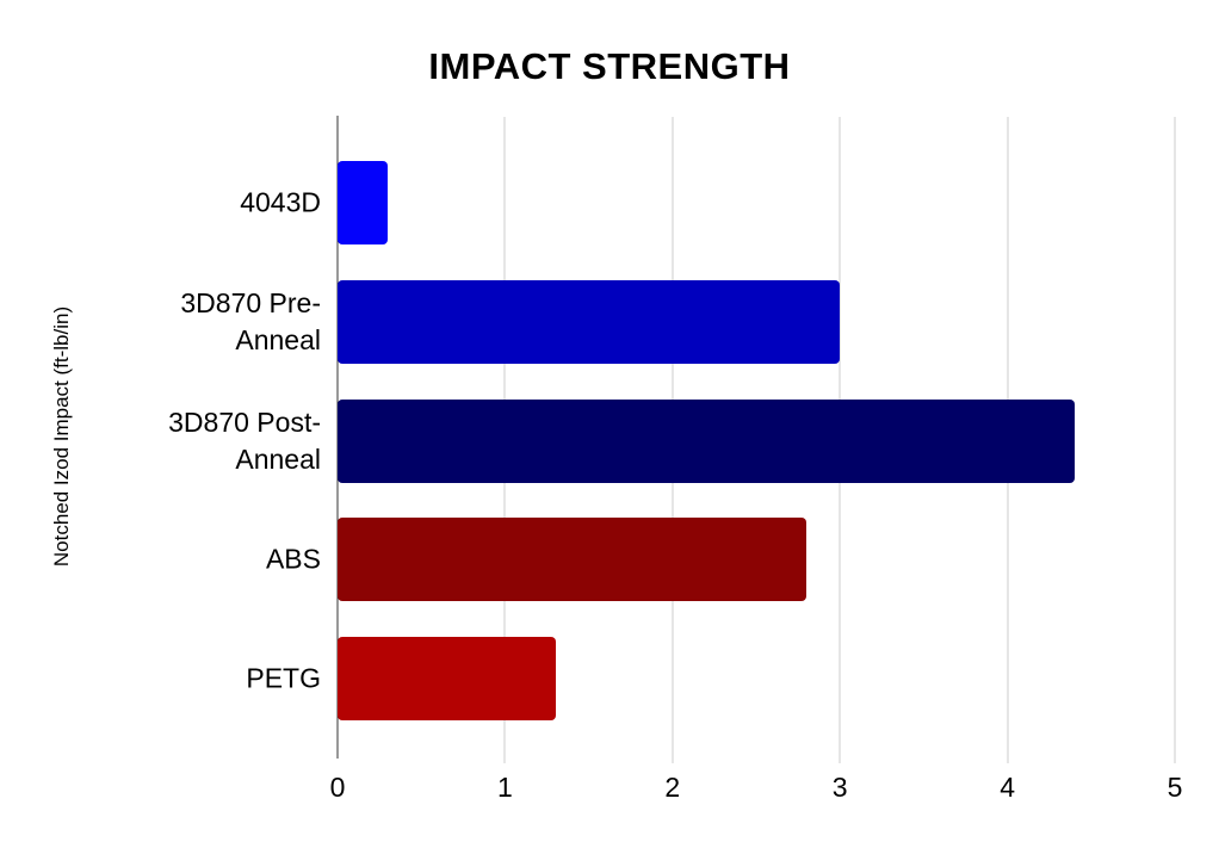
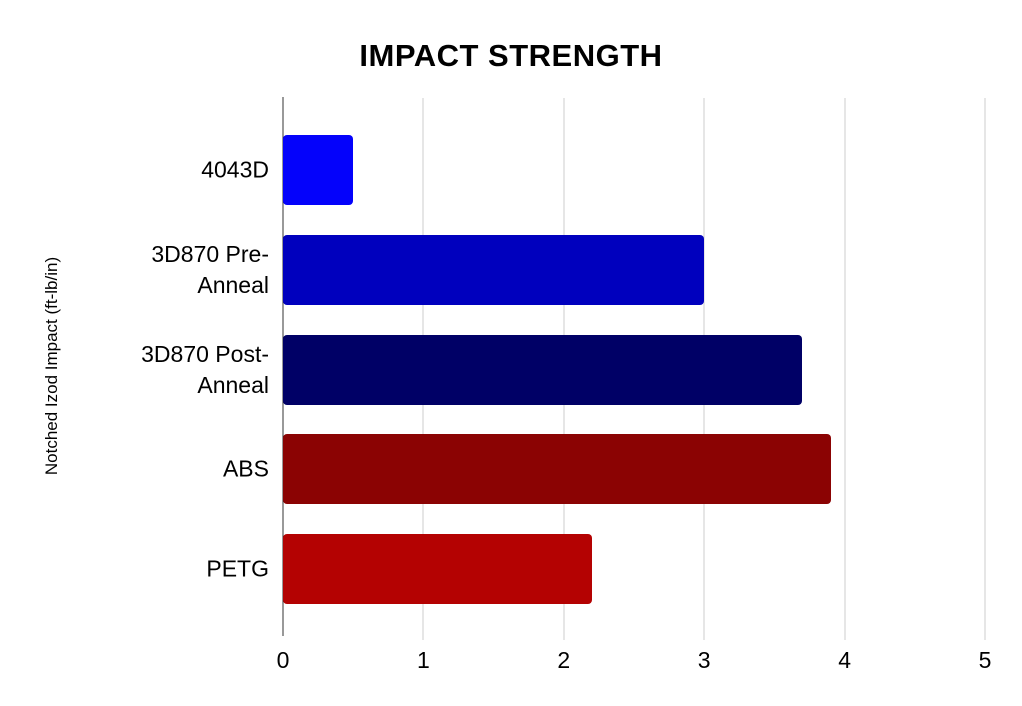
4043D: 0.3 -> 0.5
3D870 Post-Anneal: 4.4 -> 3.7
ABS: 2.8 -> 3.9
PETG: 1.3 -> 2.2
